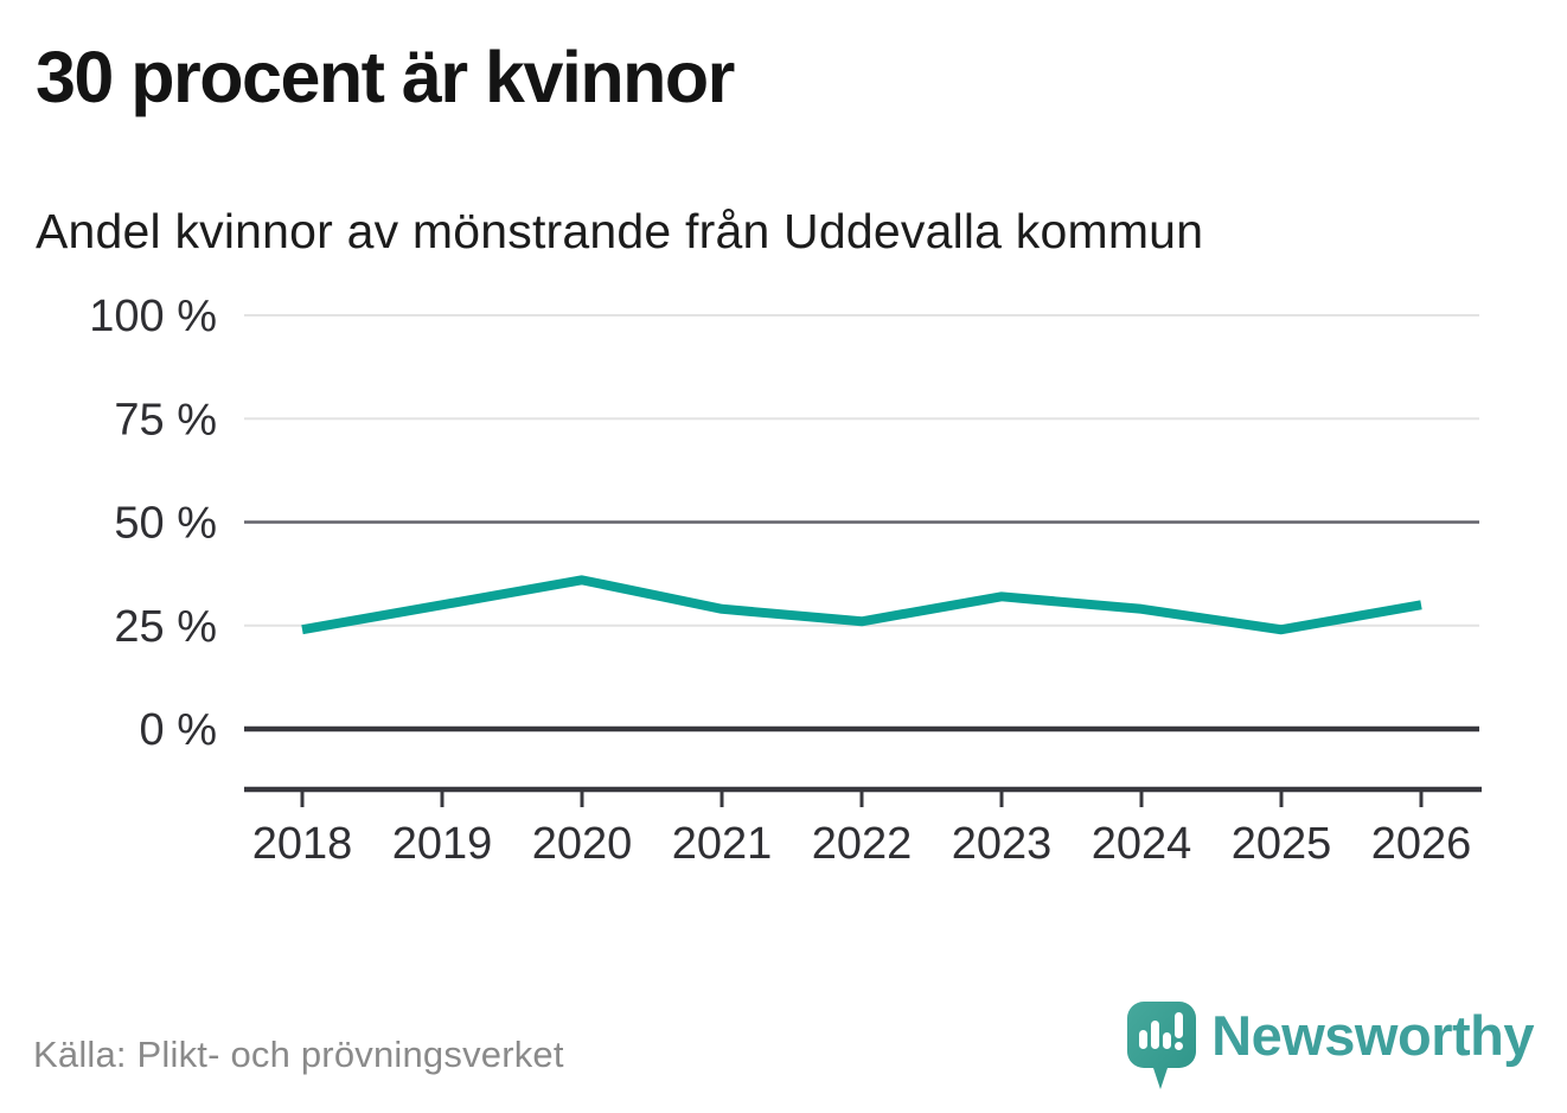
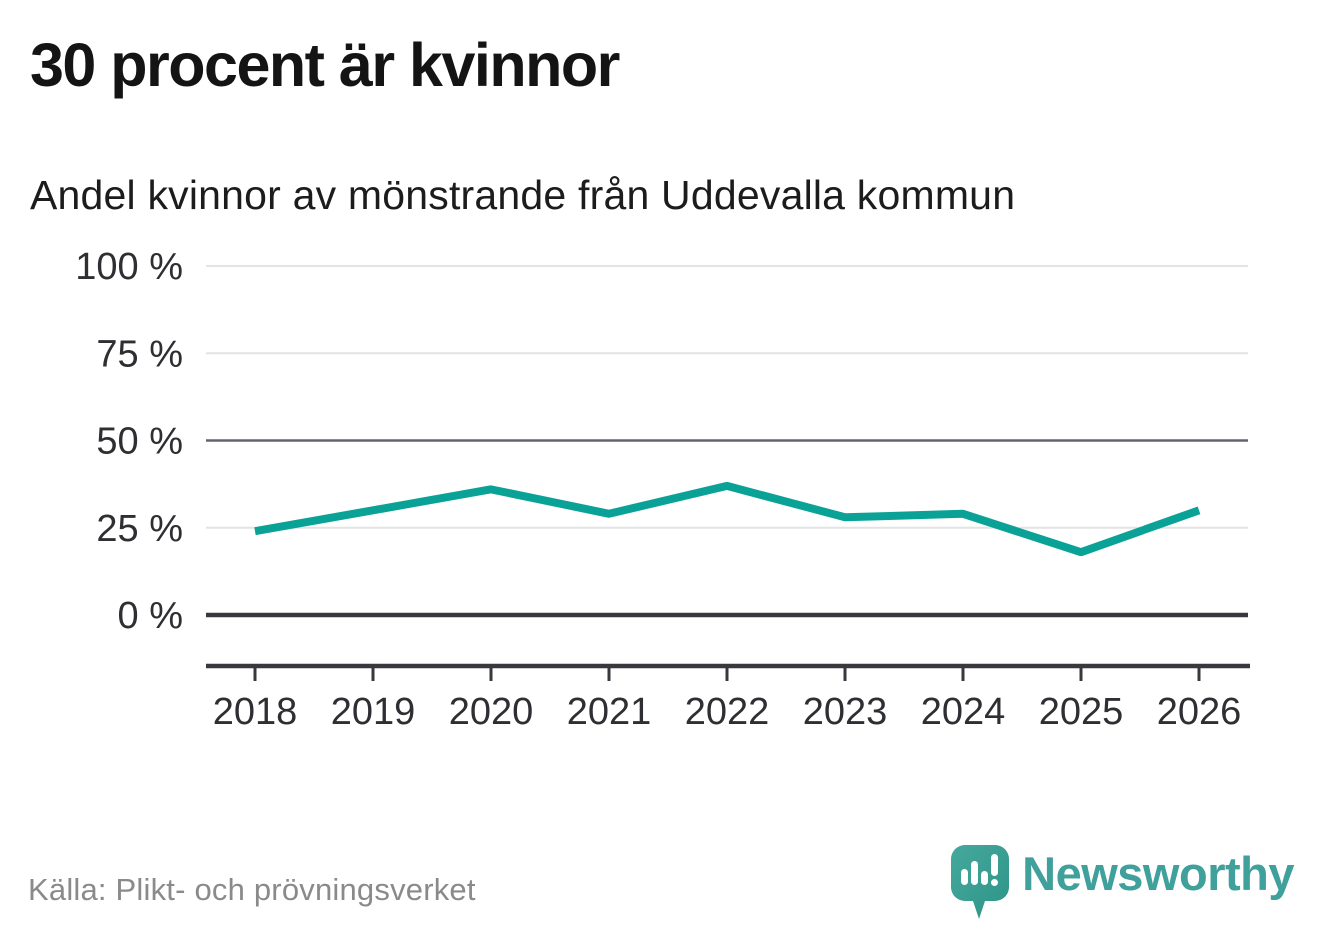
2022: 26% -> 37%
2023: 32% -> 28%
2025: 24% -> 18%
